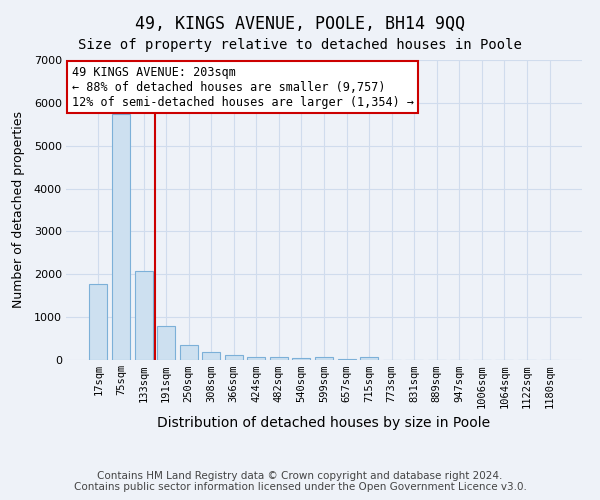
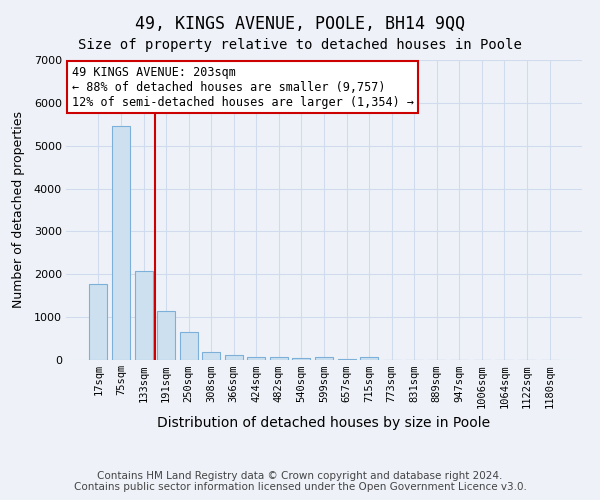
75sqm: 5750 -> 5450
191sqm: 800 -> 1150
250sqm: 340 -> 650
